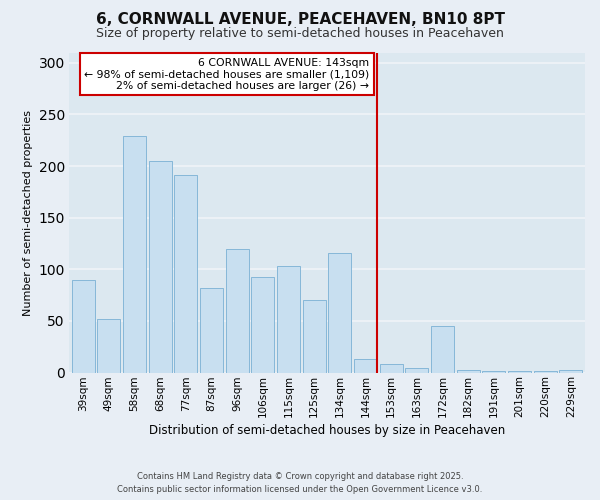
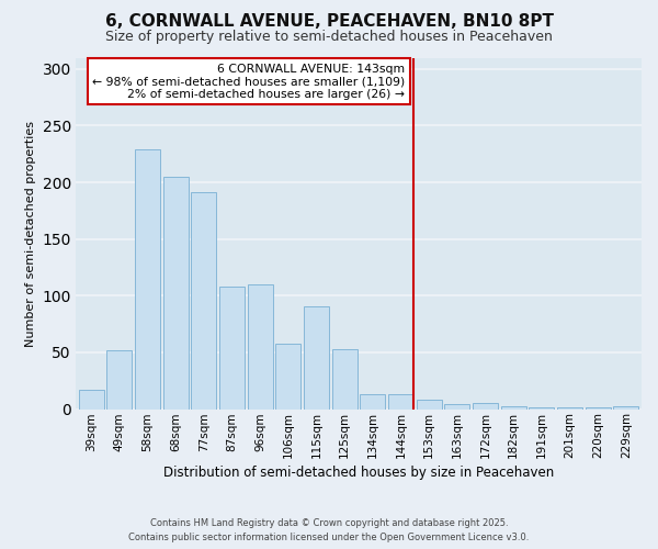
39sqm: 90 -> 17
87sqm: 82 -> 108
96sqm: 120 -> 110
106sqm: 93 -> 58
115sqm: 103 -> 91
125sqm: 70 -> 53
134sqm: 116 -> 13
172sqm: 45 -> 5
